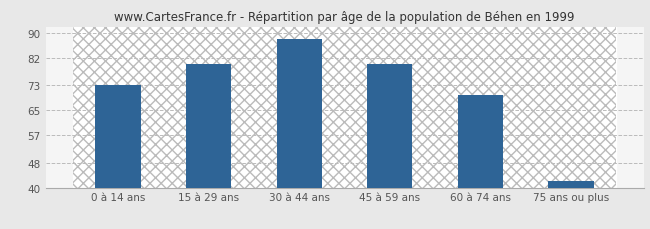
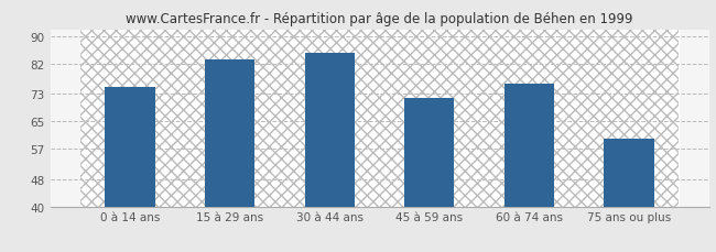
0 à 14 ans: 73 -> 75
15 à 29 ans: 80 -> 83
30 à 44 ans: 88 -> 85
45 à 59 ans: 80 -> 72
60 à 74 ans: 70 -> 76
75 ans ou plus: 42 -> 60
